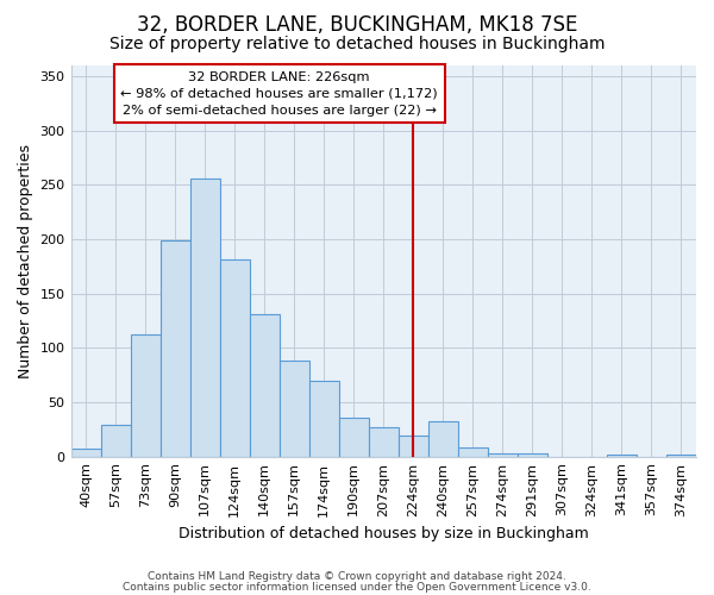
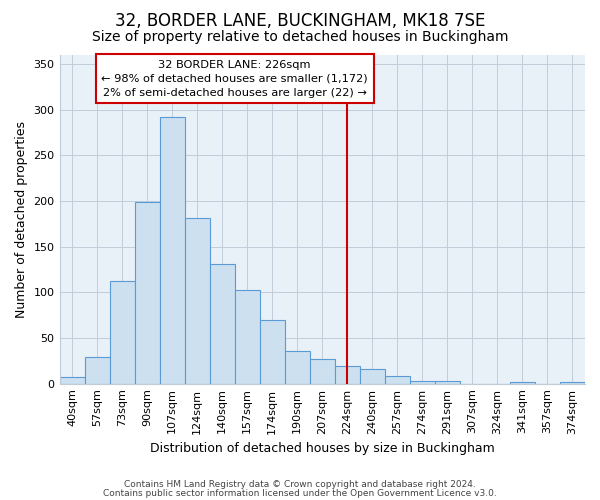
107sqm: 256 -> 292
157sqm: 88 -> 103
240sqm: 32 -> 16
